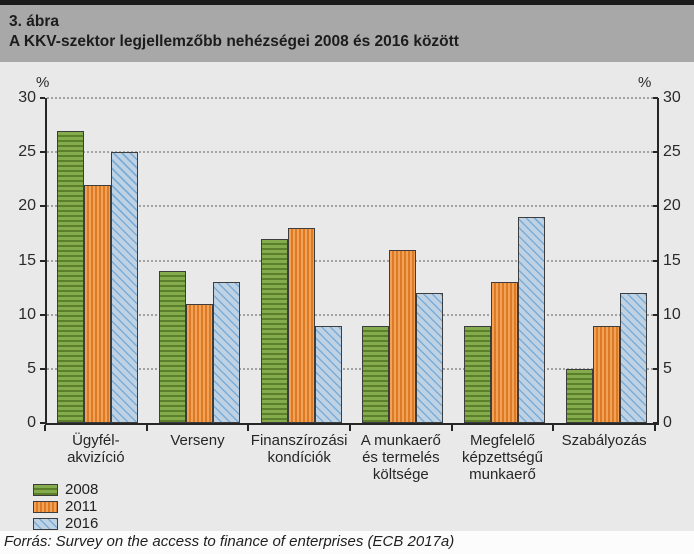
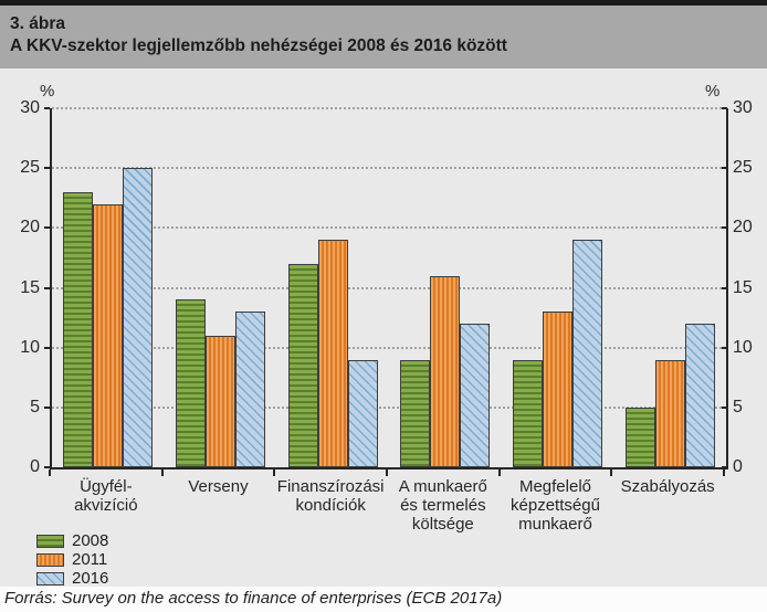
2008/Ügyfél- akvizíció: 27 -> 23
2011/Finanszírozási kondíciók: 18 -> 19
